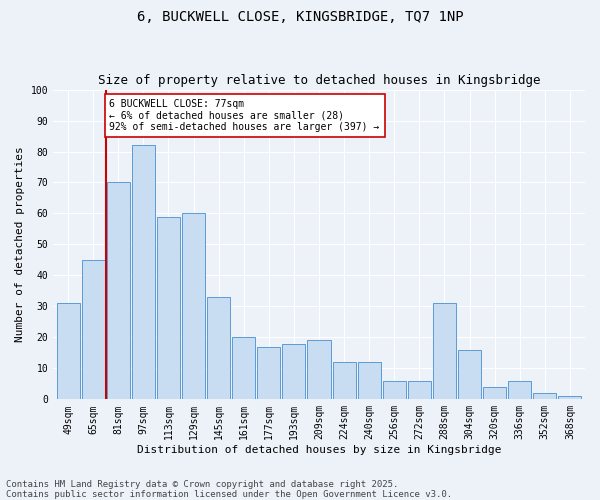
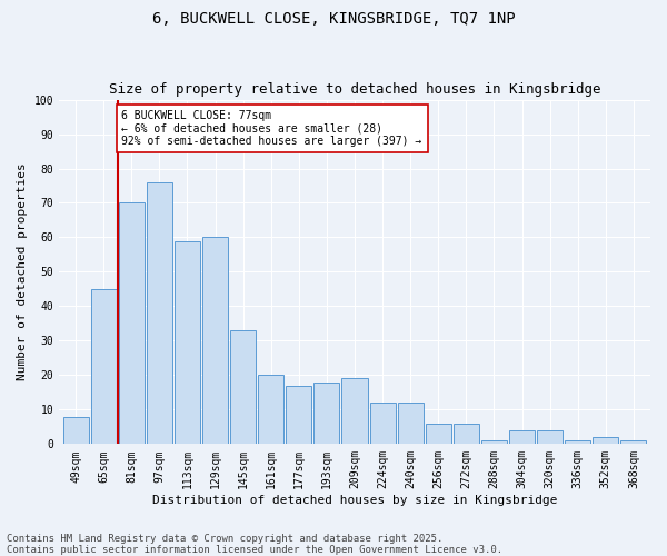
49sqm: 31 -> 8
97sqm: 82 -> 76
288sqm: 31 -> 1
304sqm: 16 -> 4
336sqm: 6 -> 1
